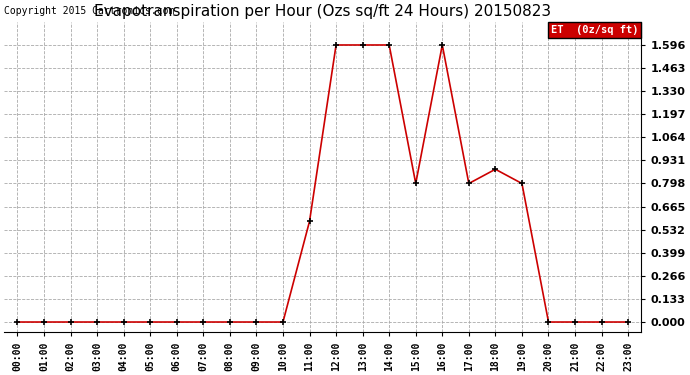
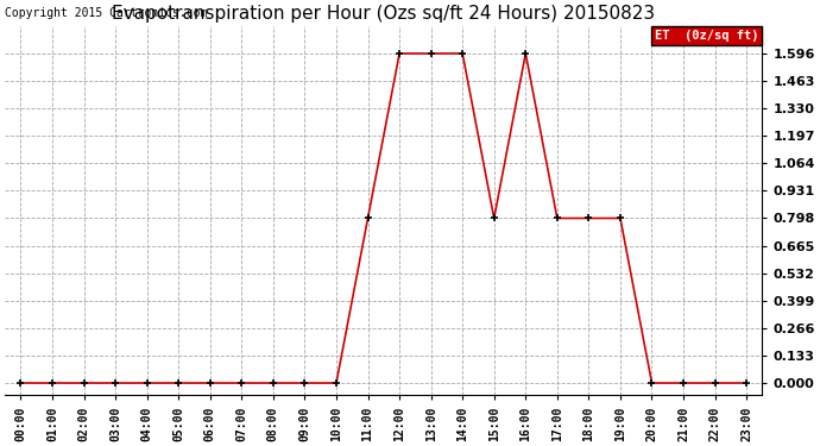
11:00: 0.58 -> 0.80
18:00: 0.88 -> 0.80
